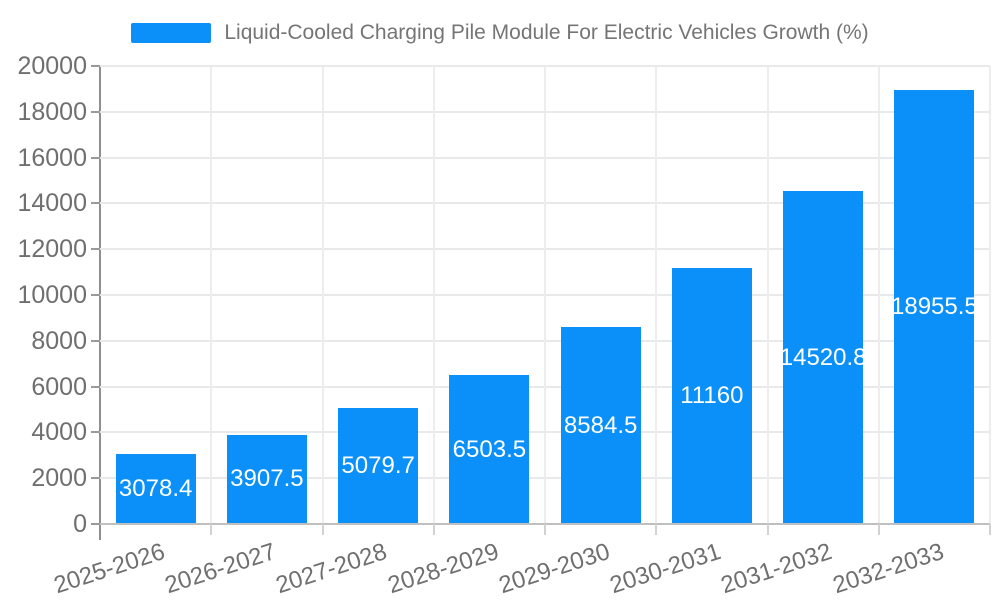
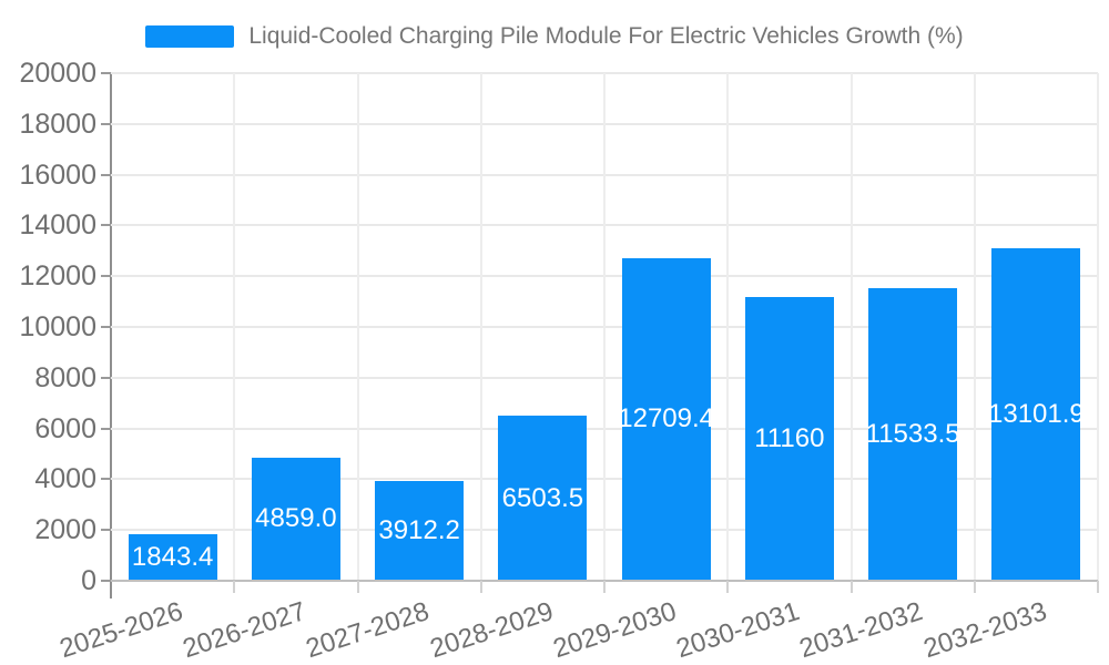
2025-2026: 3078.4 -> 1843.4
2026-2027: 3907.5 -> 4859.0
2027-2028: 5079.7 -> 3912.2
2029-2030: 8584.5 -> 12709.4
2031-2032: 14520.8 -> 11533.5
2032-2033: 18955.5 -> 13101.9
